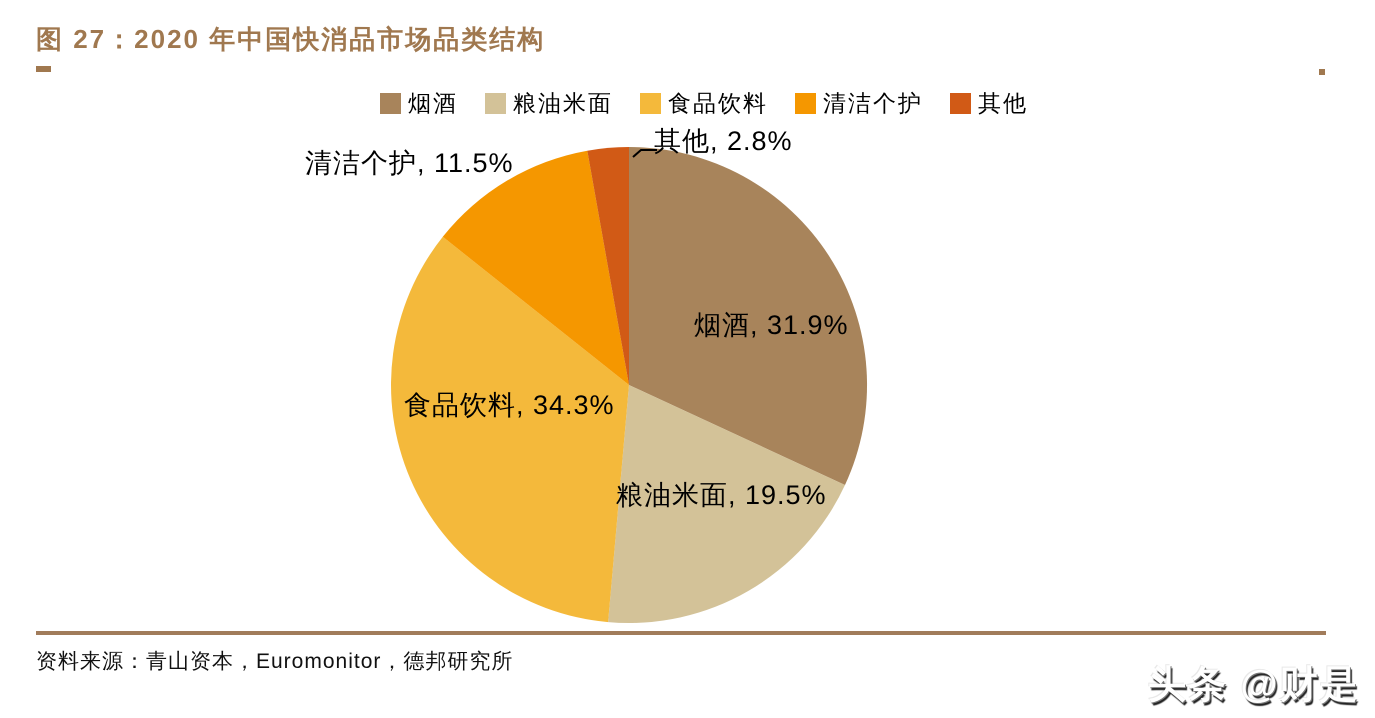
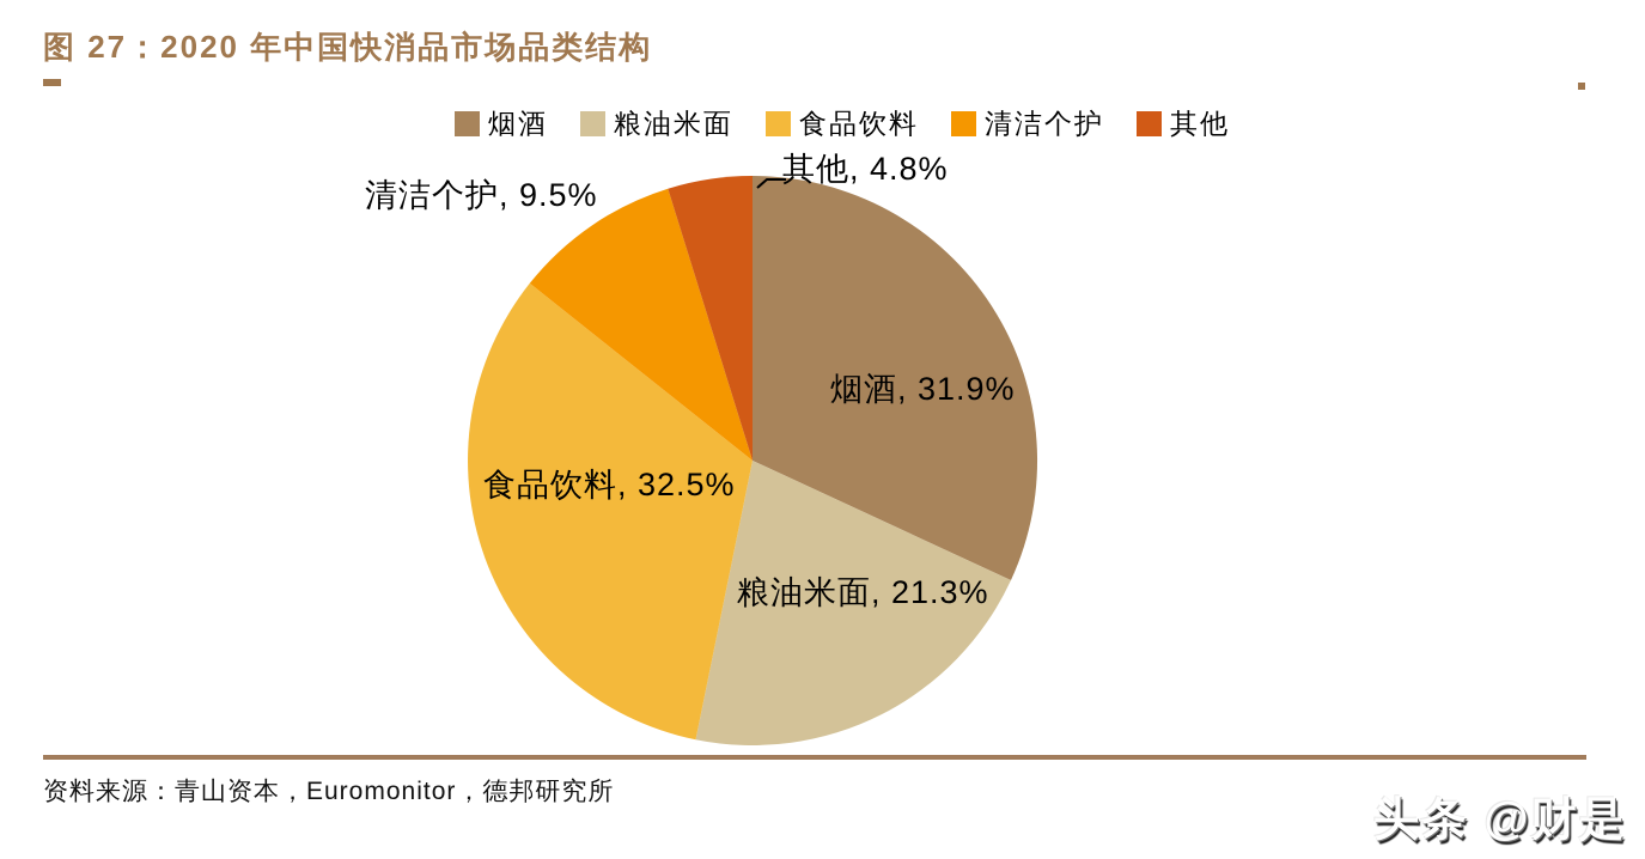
粮油米面: 19.5% -> 21.3%
食品饮料: 34.3% -> 32.5%
清洁个护: 11.5% -> 9.5%
其他: 2.8% -> 4.8%
